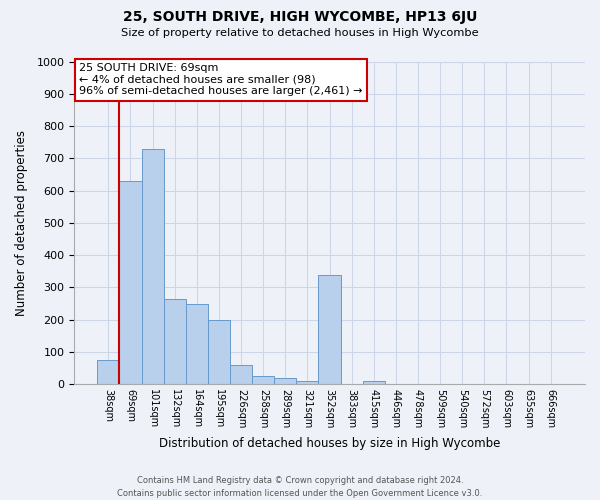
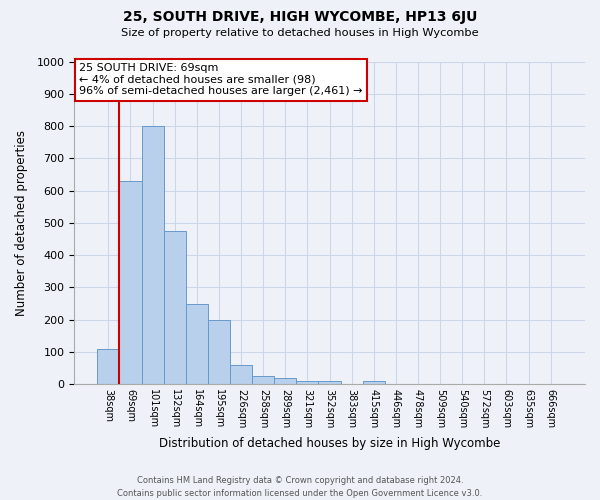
38sqm: 75 -> 110
101sqm: 730 -> 800
132sqm: 265 -> 475
352sqm: 340 -> 10
